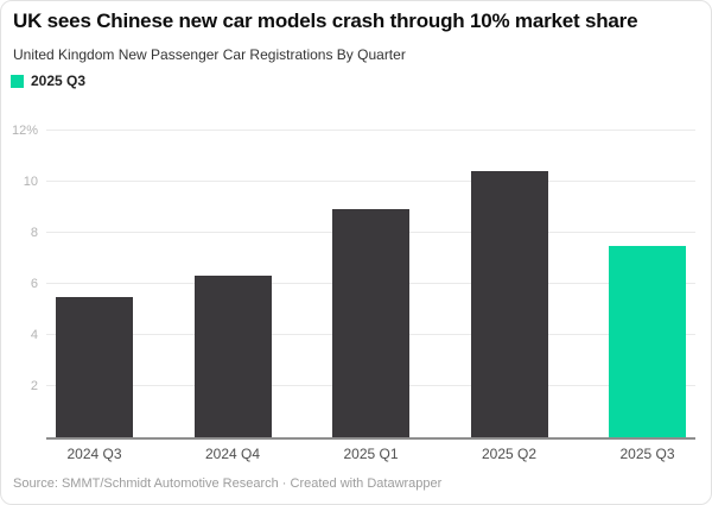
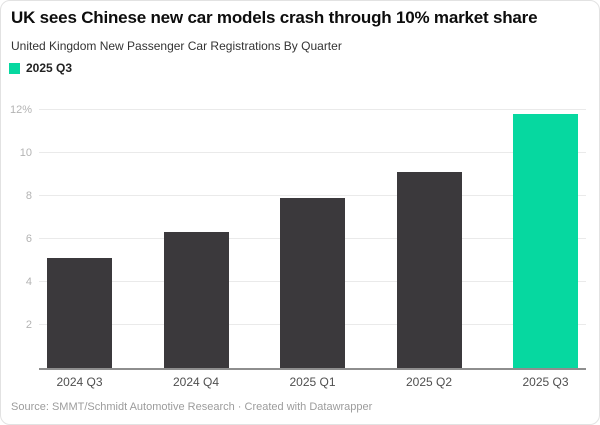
2024 Q3: 5.5% -> 5.1%
2025 Q1: 8.9% -> 7.9%
2025 Q2: 10.4% -> 9.1%
2025 Q3: 7.5% -> 11.8%
